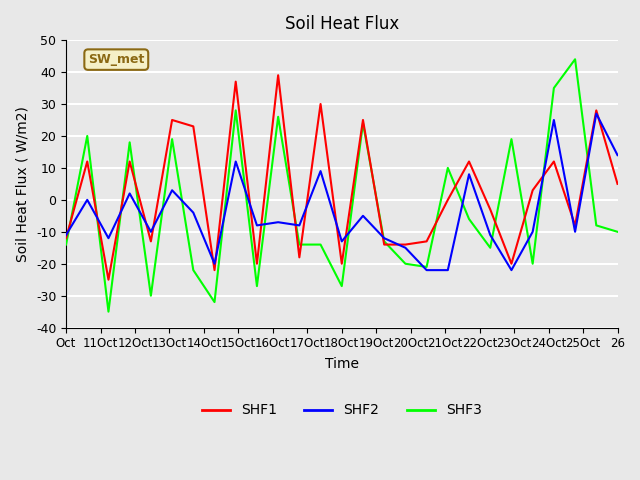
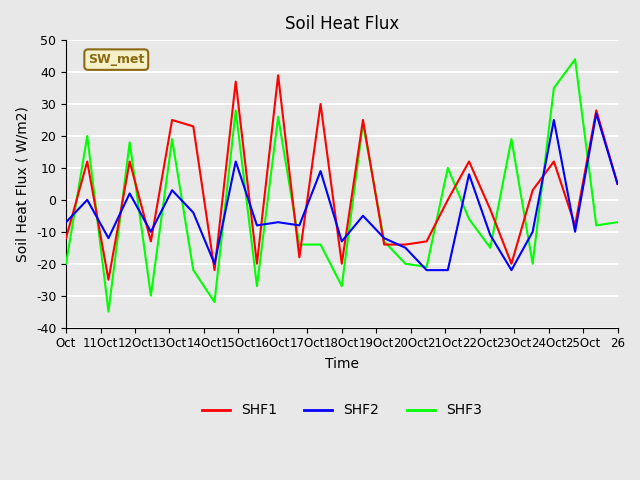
SHF2/Oct: -11 -> -7
SHF3/Oct: -14 -> -20
SHF2/26: 14 -> 5
SHF3/26: -10 -> -7
